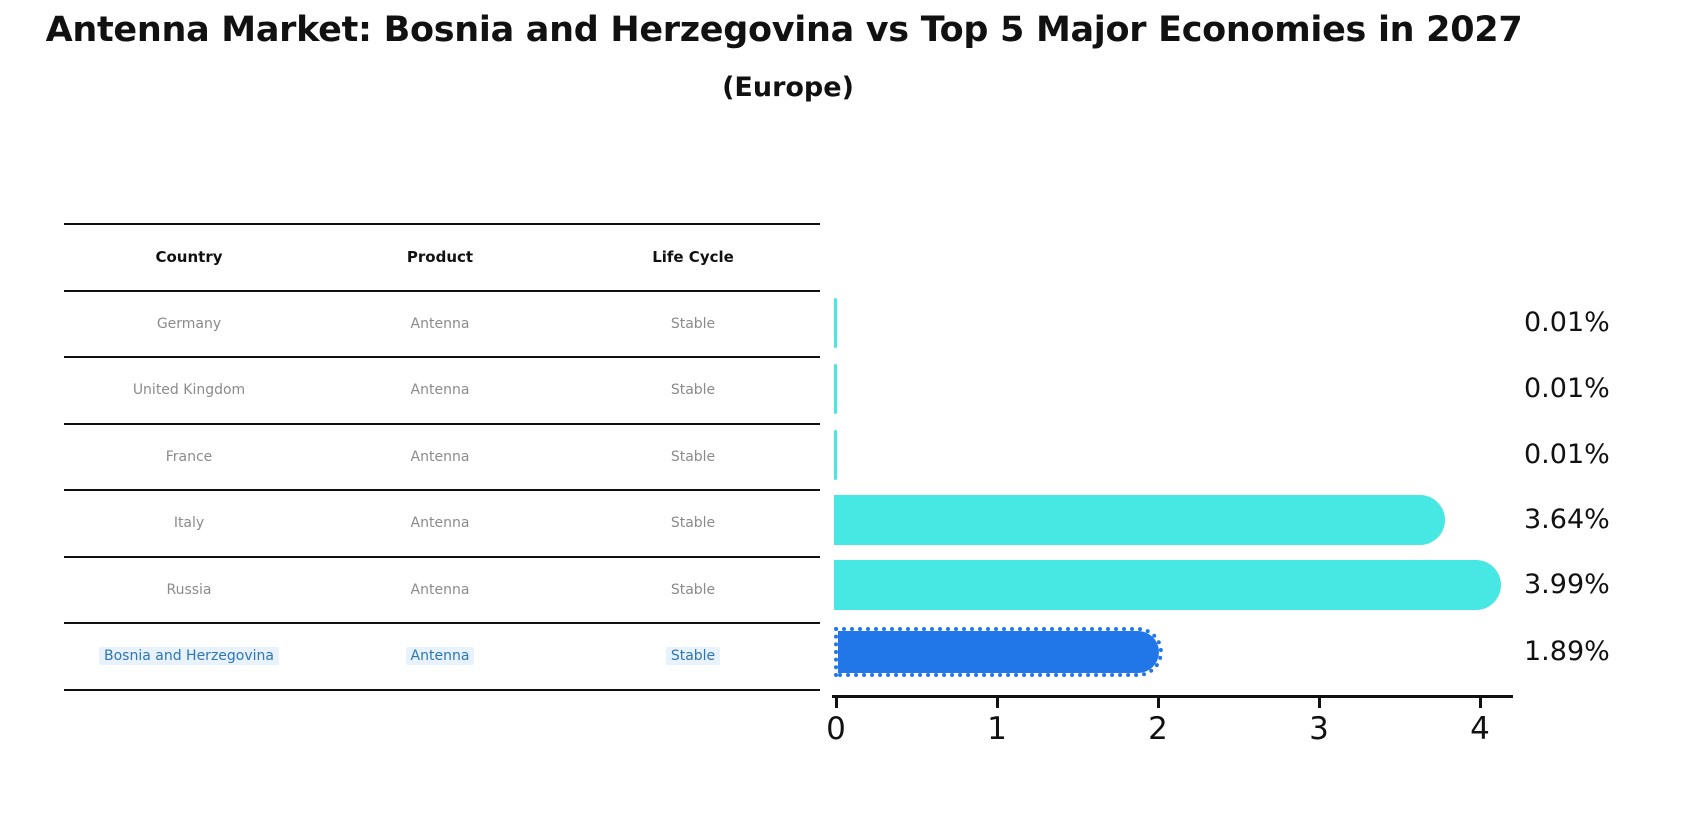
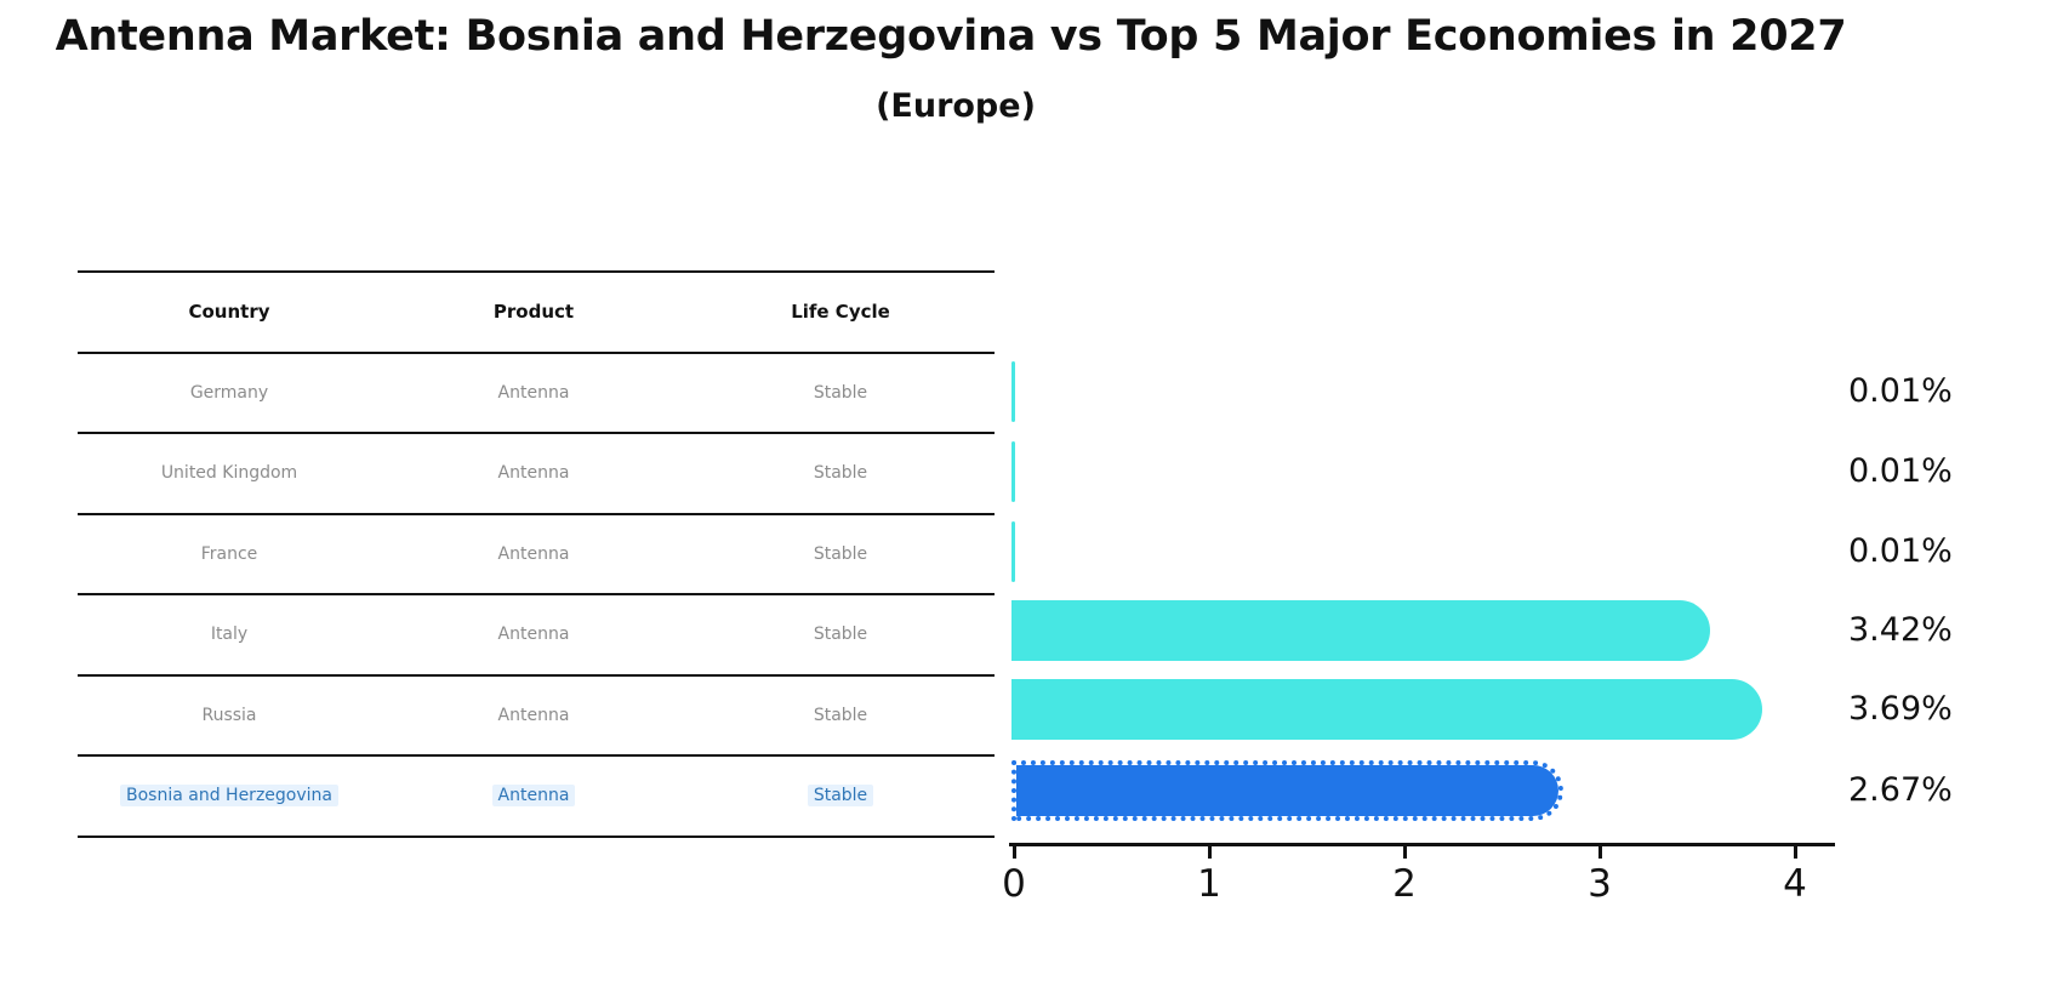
Italy: 3.64% -> 3.42%
Russia: 3.99% -> 3.69%
Bosnia and Herzegovina: 1.89% -> 2.67%
